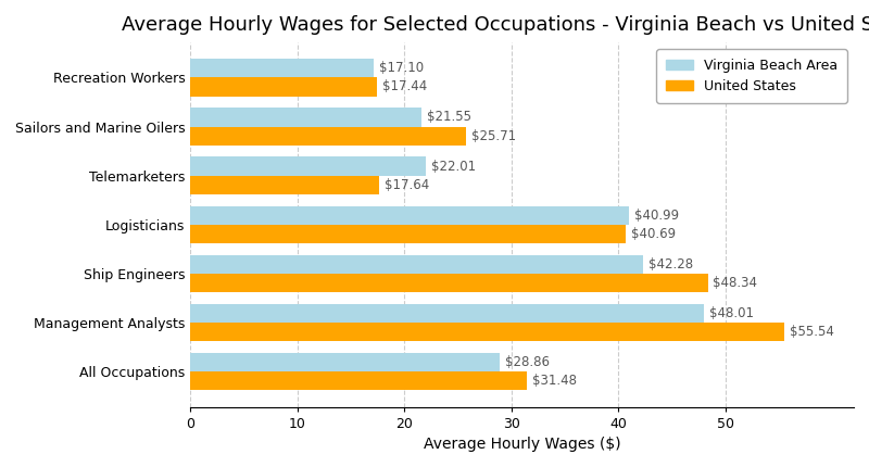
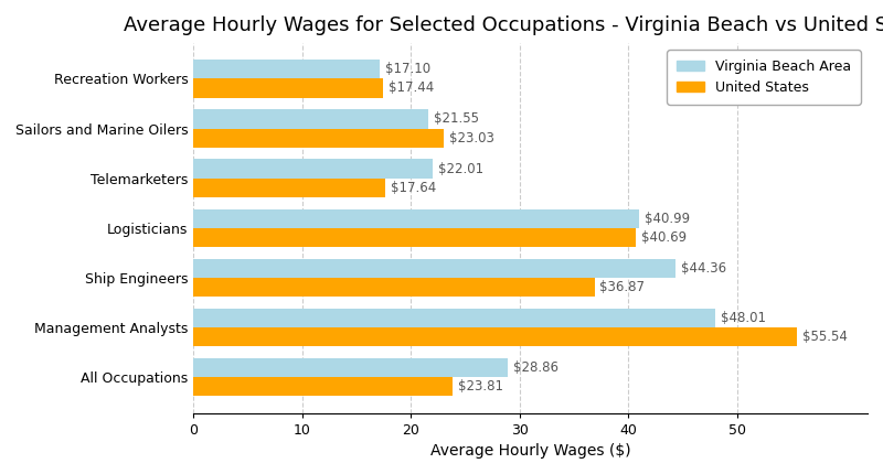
United States/Sailors and Marine Oilers: $25.71 -> $23.03
Virginia Beach Area/Ship Engineers: $42.28 -> $44.36
United States/Ship Engineers: $48.34 -> $36.87
United States/All Occupations: $31.48 -> $23.81
